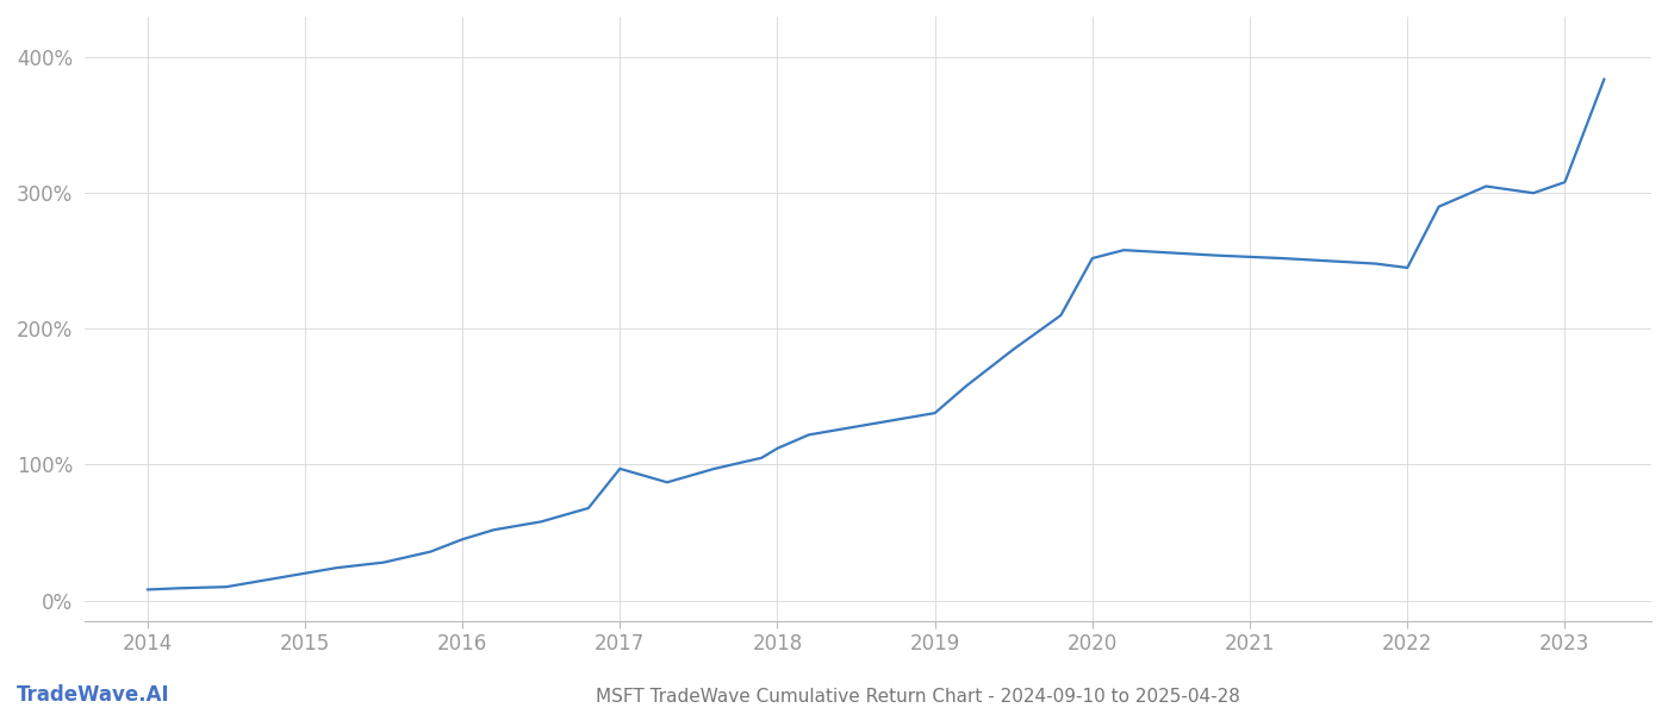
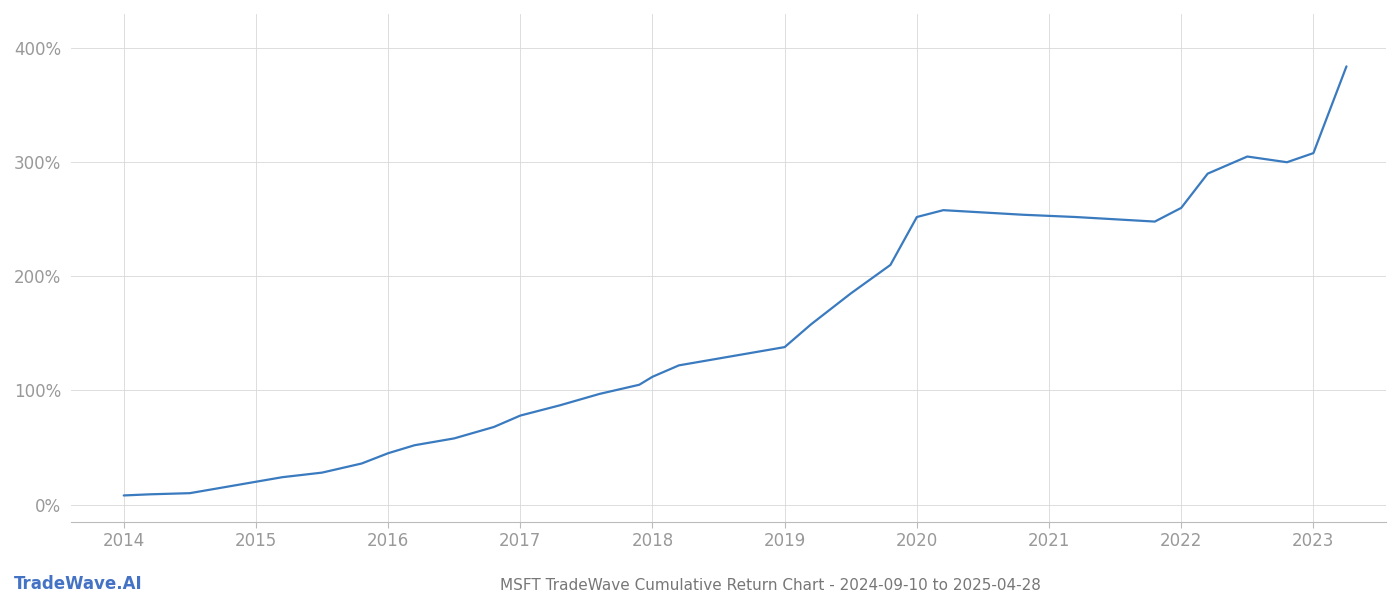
2017: 97% -> 78%
2022: 245% -> 260%
